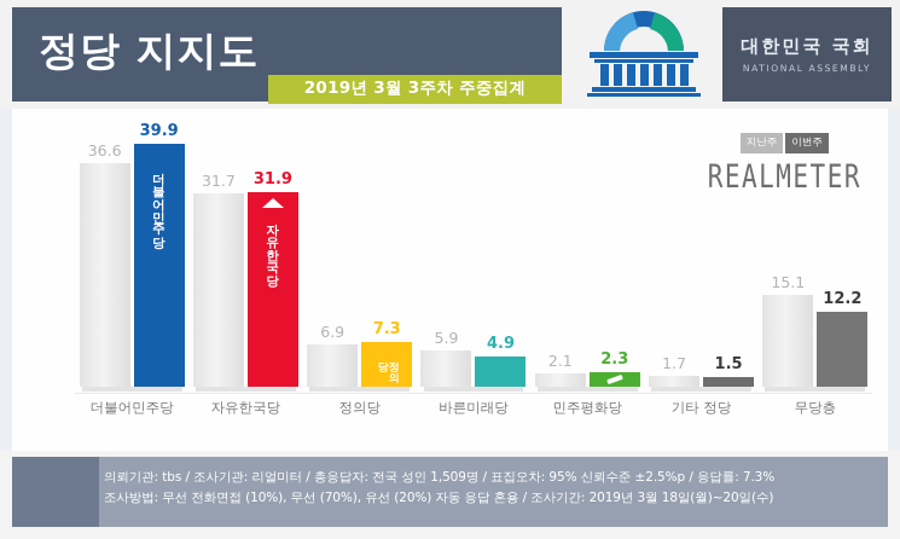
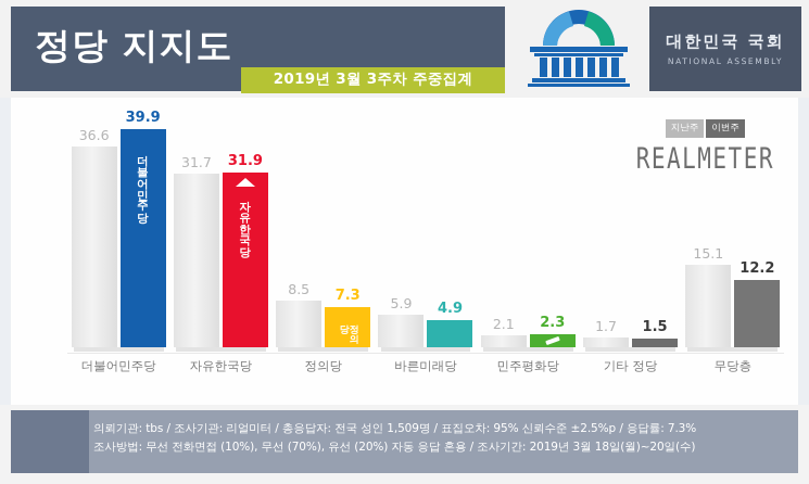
지난주/정의당: 6.9 -> 8.5
